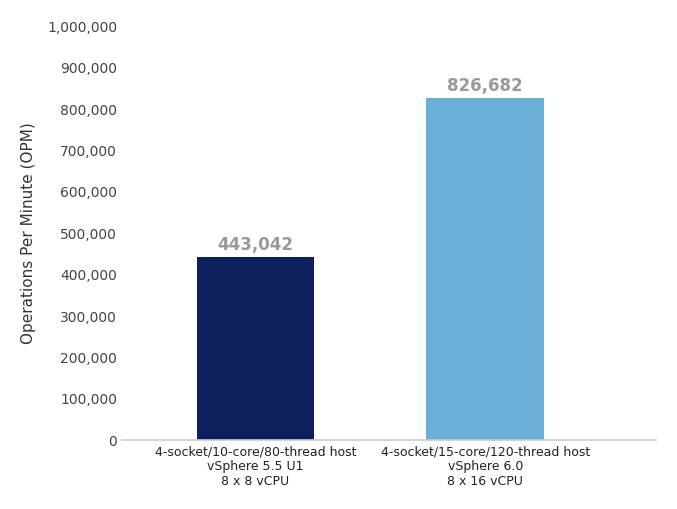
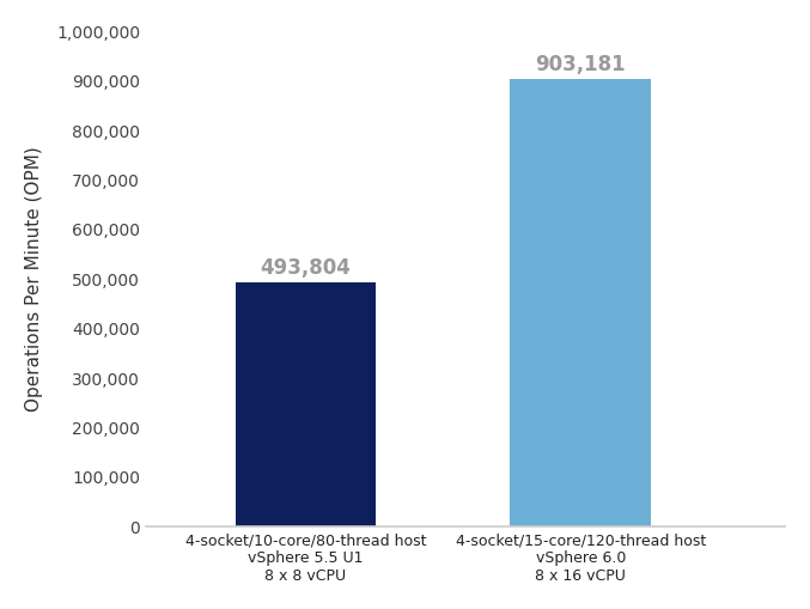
4-socket/10-core/80-thread host vSphere 5.5 U1 8 x 8 vCPU: 443,042 -> 493,804
4-socket/15-core/120-thread host vSphere 6.0 8 x 16 vCPU: 826,682 -> 903,181
